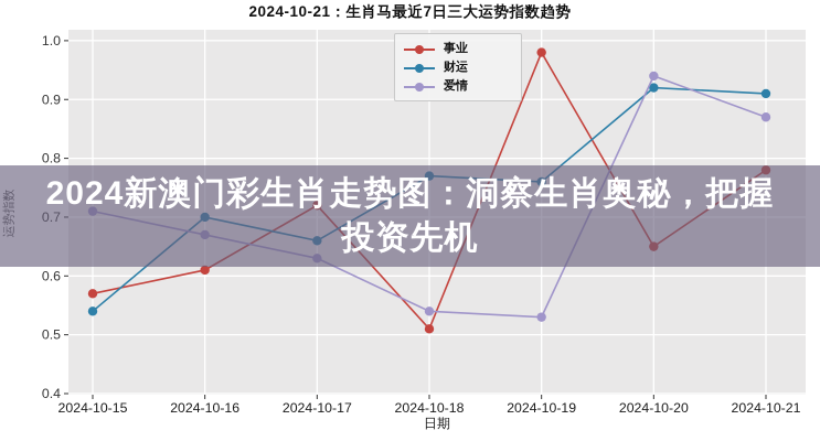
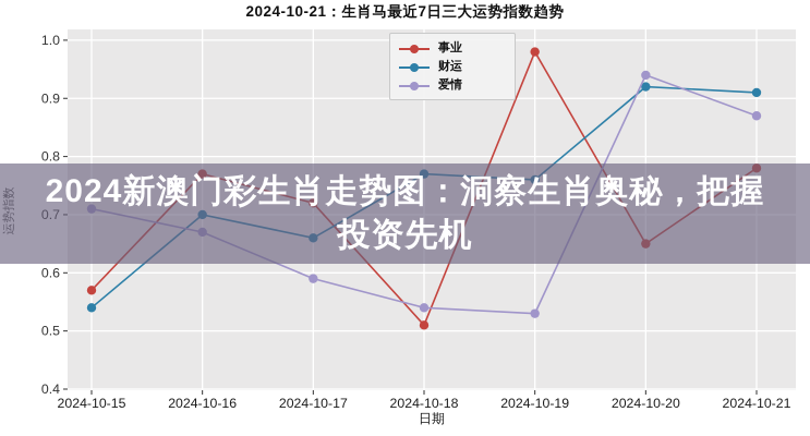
事业/2024-10-16: 0.61 -> 0.77
爱情/2024-10-17: 0.63 -> 0.59
